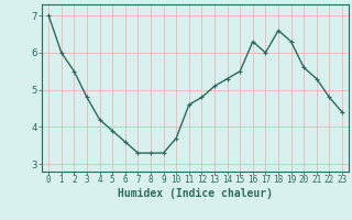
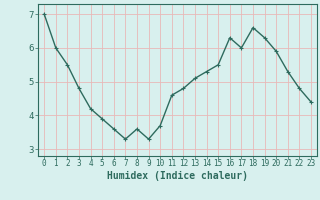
8: 3.3 -> 3.6
20: 5.6 -> 5.9
